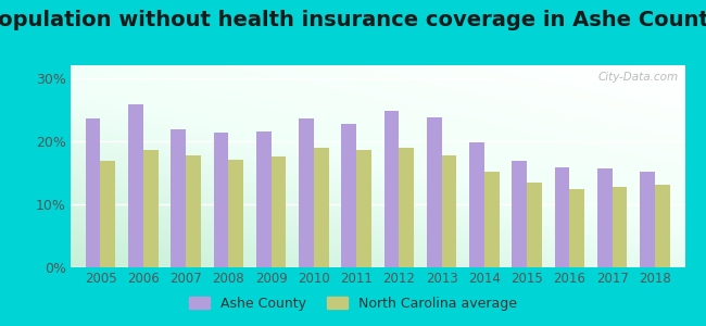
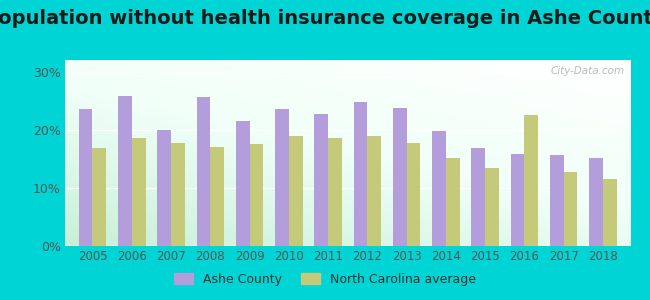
Ashe County/2007: 21.8% -> 20.0%
Ashe County/2008: 21.3% -> 25.6%
North Carolina average/2016: 12.4% -> 22.6%
North Carolina average/2018: 13.1% -> 11.6%
